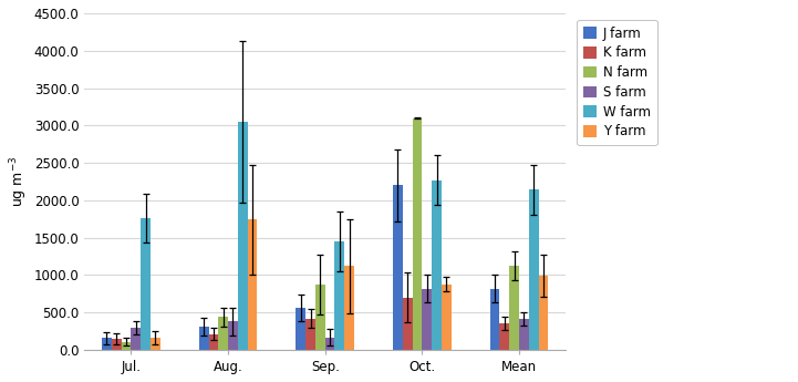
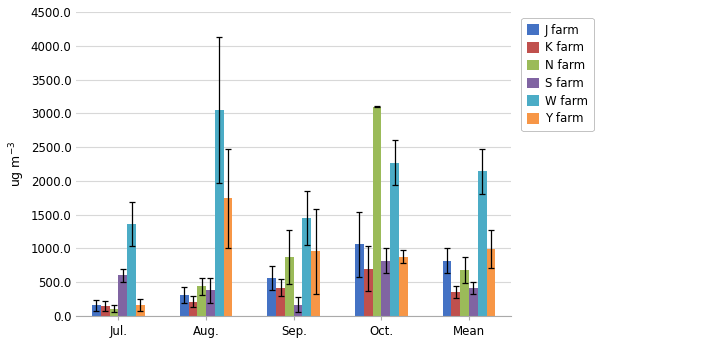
S farm/Jul.: 300 -> 600
W farm/Jul.: 1760 -> 1360
Y farm/Sep.: 1120 -> 960
J farm/Oct.: 2200 -> 1060
N farm/Mean: 1130 -> 680
